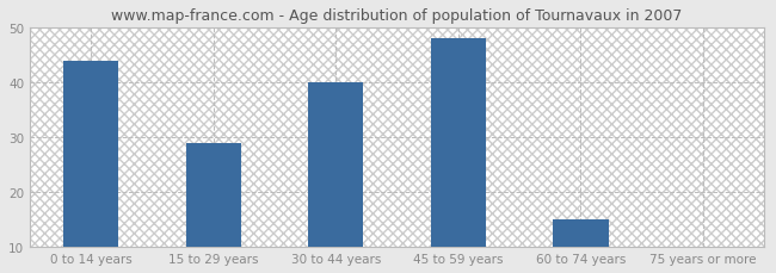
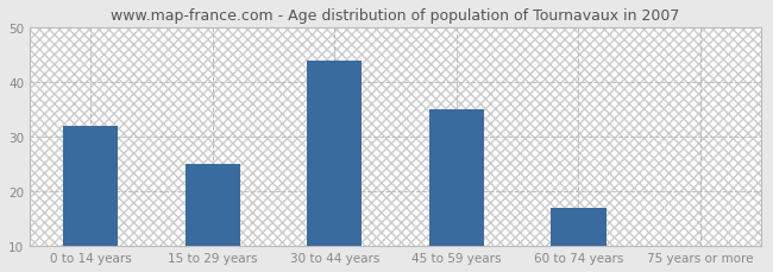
0 to 14 years: 44 -> 32
15 to 29 years: 29 -> 25
30 to 44 years: 40 -> 44
45 to 59 years: 48 -> 35
60 to 74 years: 15 -> 17
